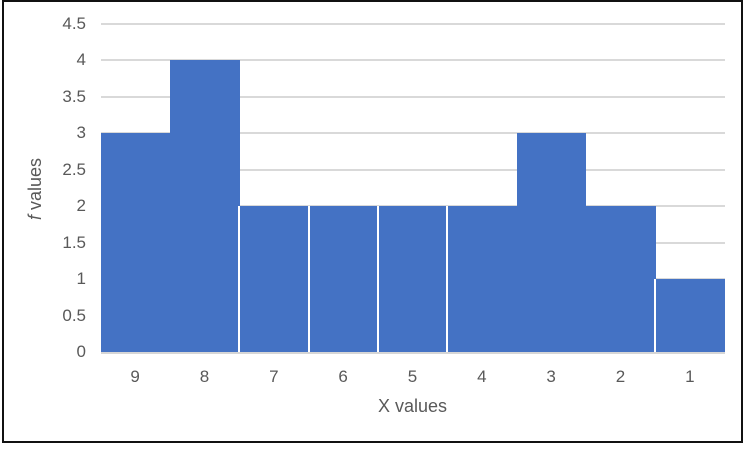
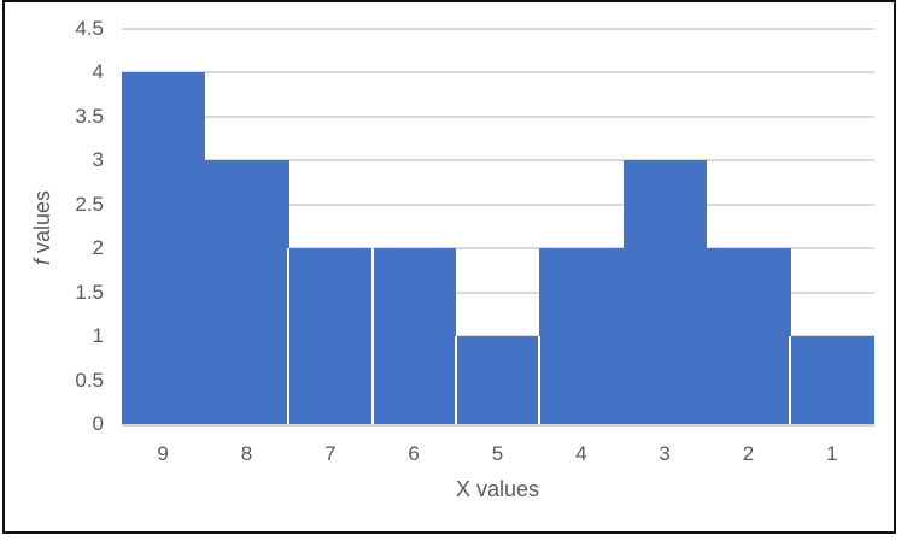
9: 3 -> 4
8: 4 -> 3
5: 2 -> 1
